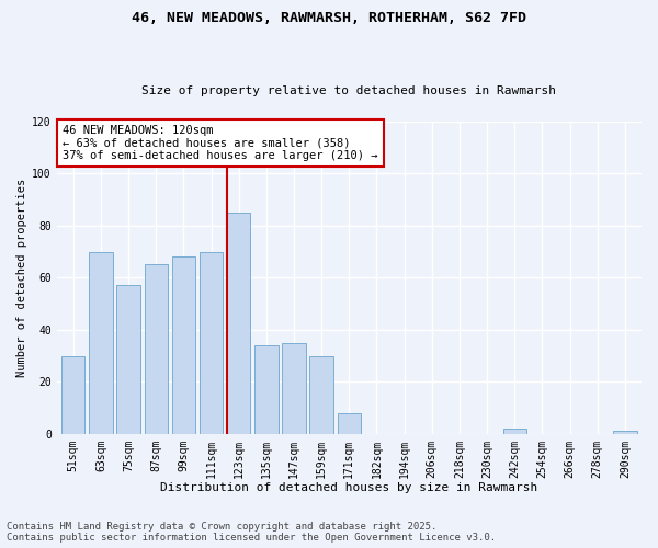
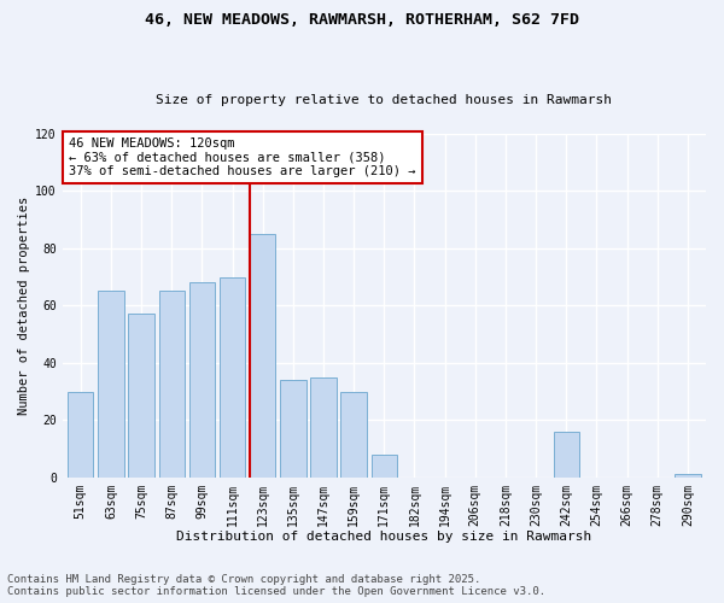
63sqm: 70 -> 65
242sqm: 2 -> 16
